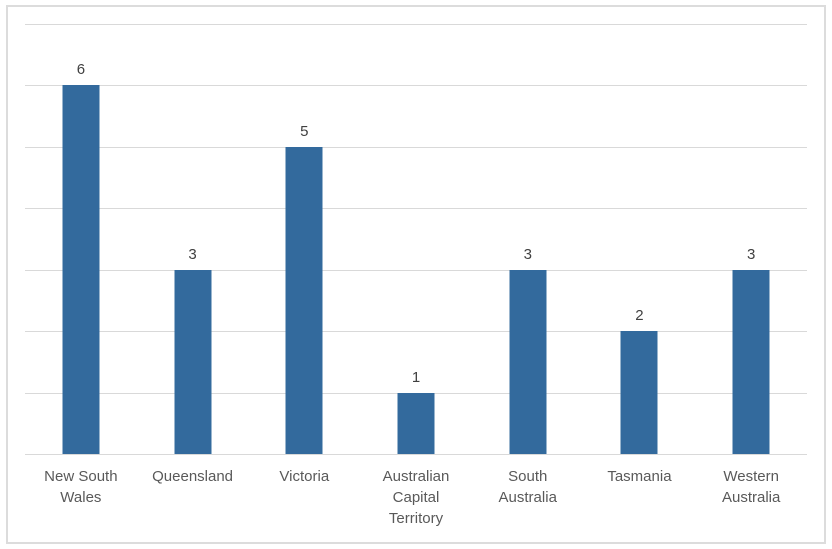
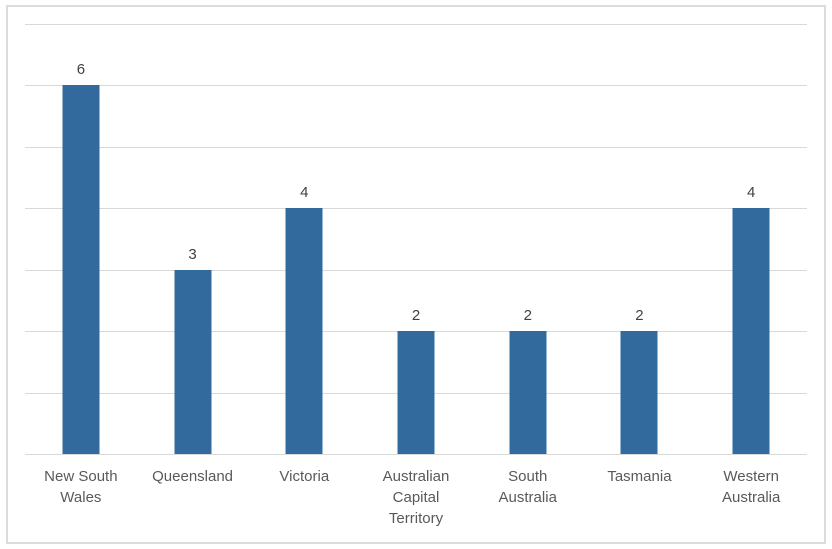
Victoria: 5 -> 4
Australian Capital Territory: 1 -> 2
South Australia: 3 -> 2
Western Australia: 3 -> 4
